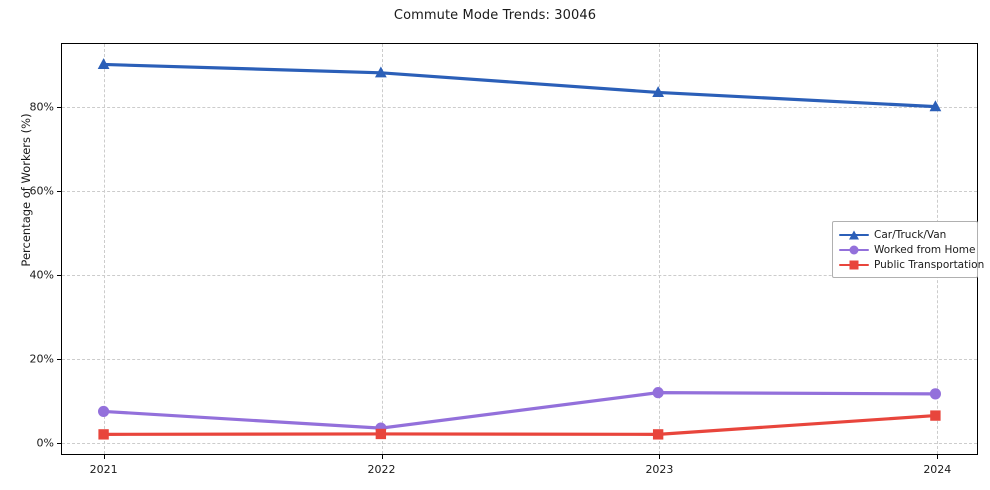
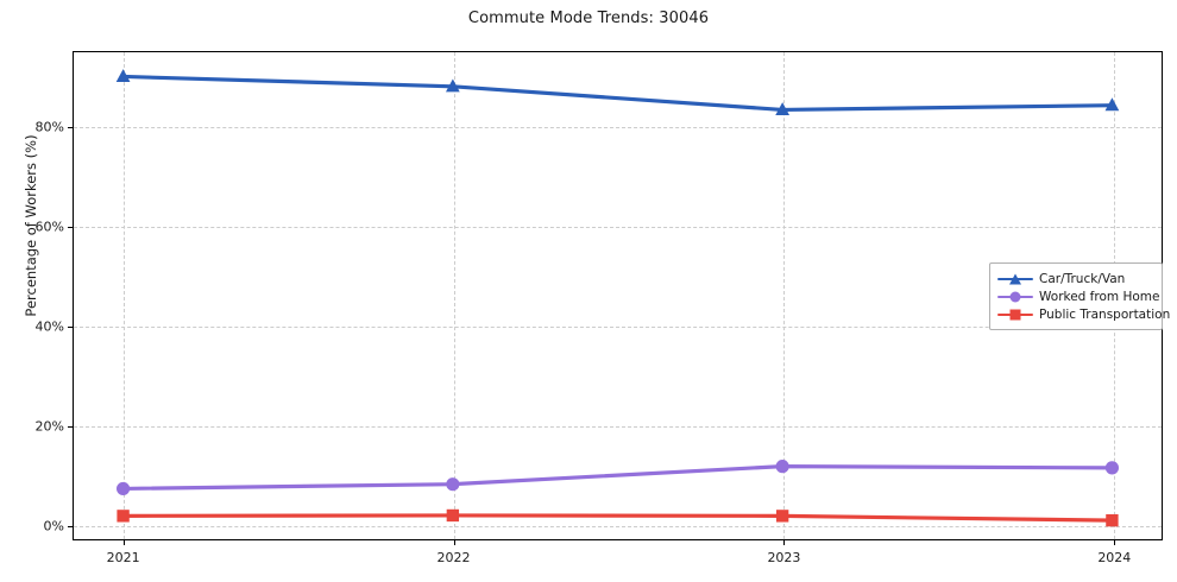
Worked from Home/2022: 3% -> 8%
Car/Truck/Van/2024: 80% -> 84%
Public Transportation/2024: 6% -> 1%
